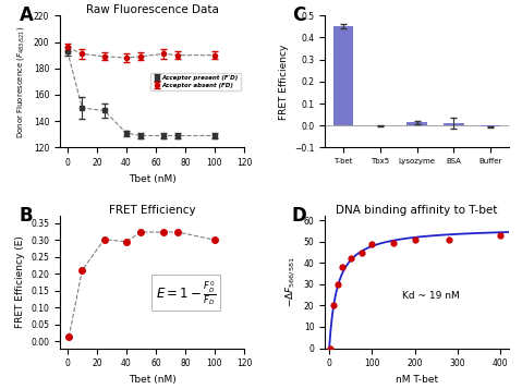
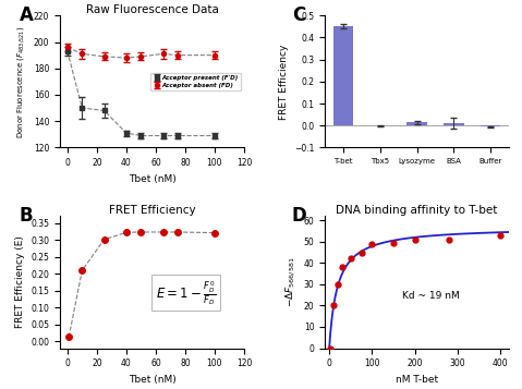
FRET Efficiency/40: 0.295 -> 0.322
FRET Efficiency/100: 0.300 -> 0.321
